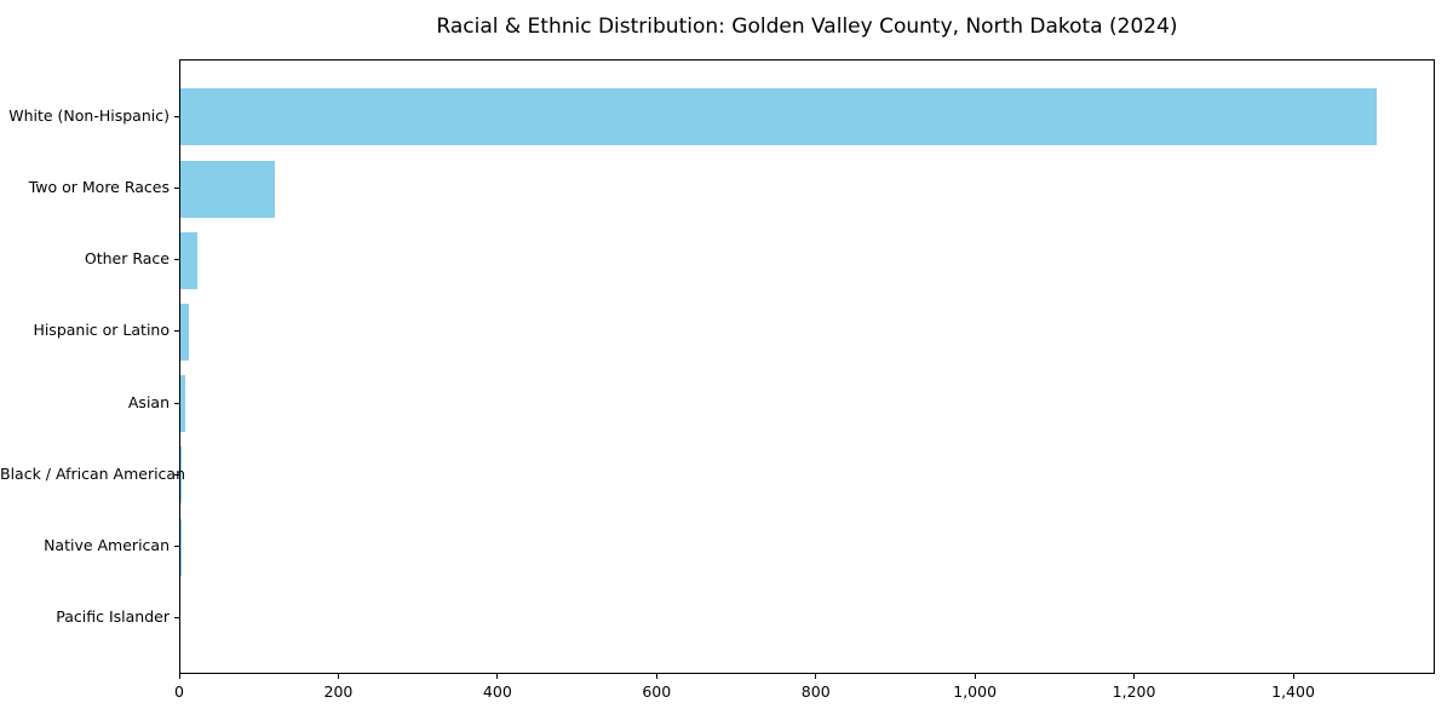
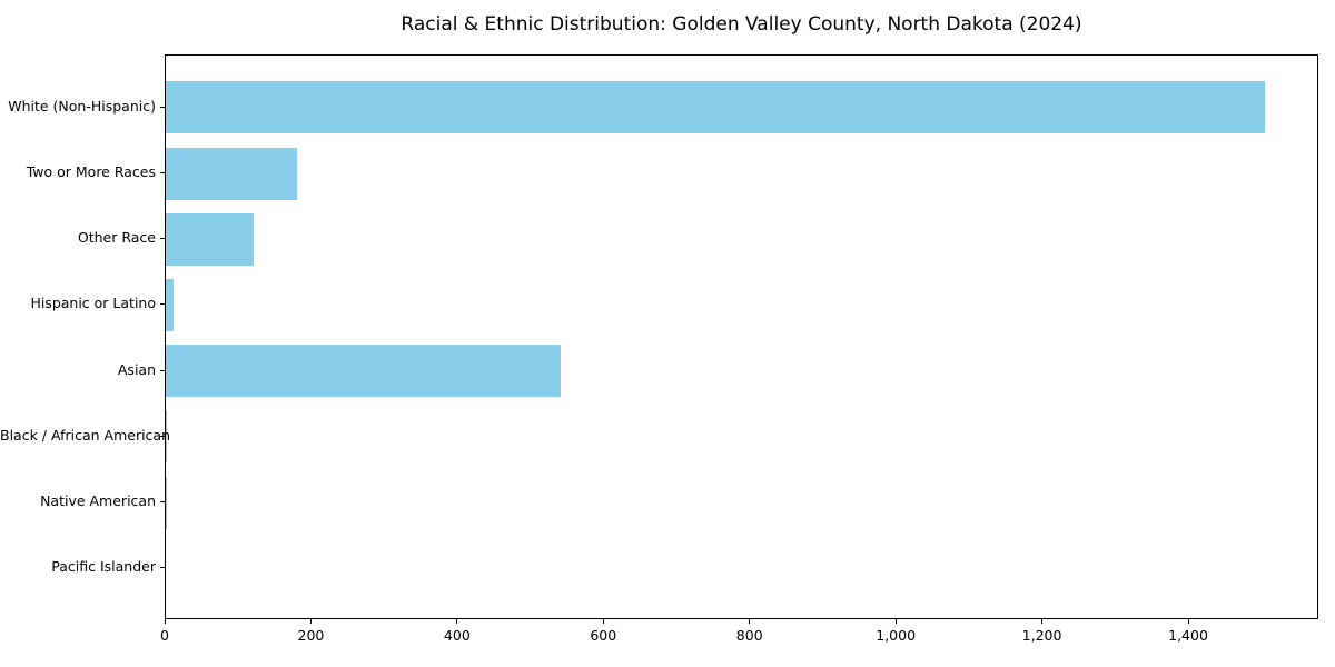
Two or More Races: 120 -> 180
Other Race: 20 -> 120
Asian: 10 -> 540
